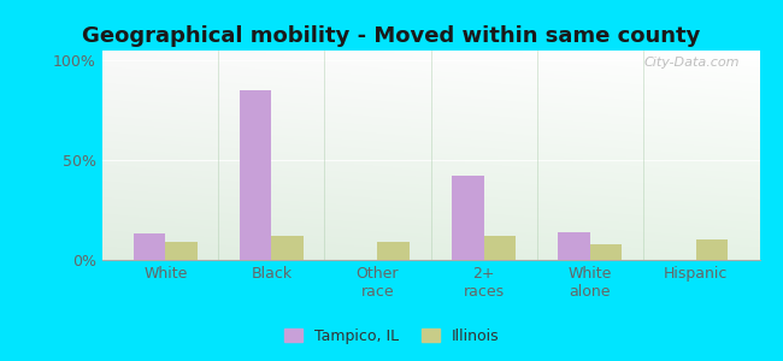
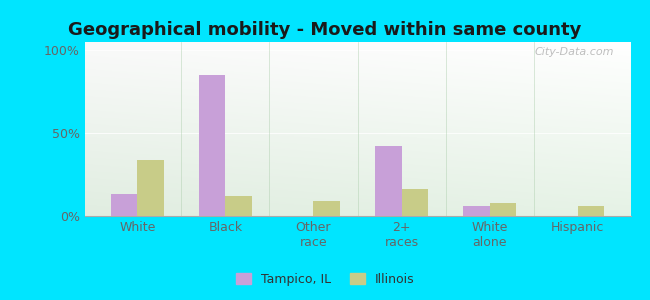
Illinois/White: 9% -> 34%
Illinois/2+ races: 12% -> 16%
Tampico, IL/White alone: 14% -> 6%
Illinois/Hispanic: 10% -> 6%
